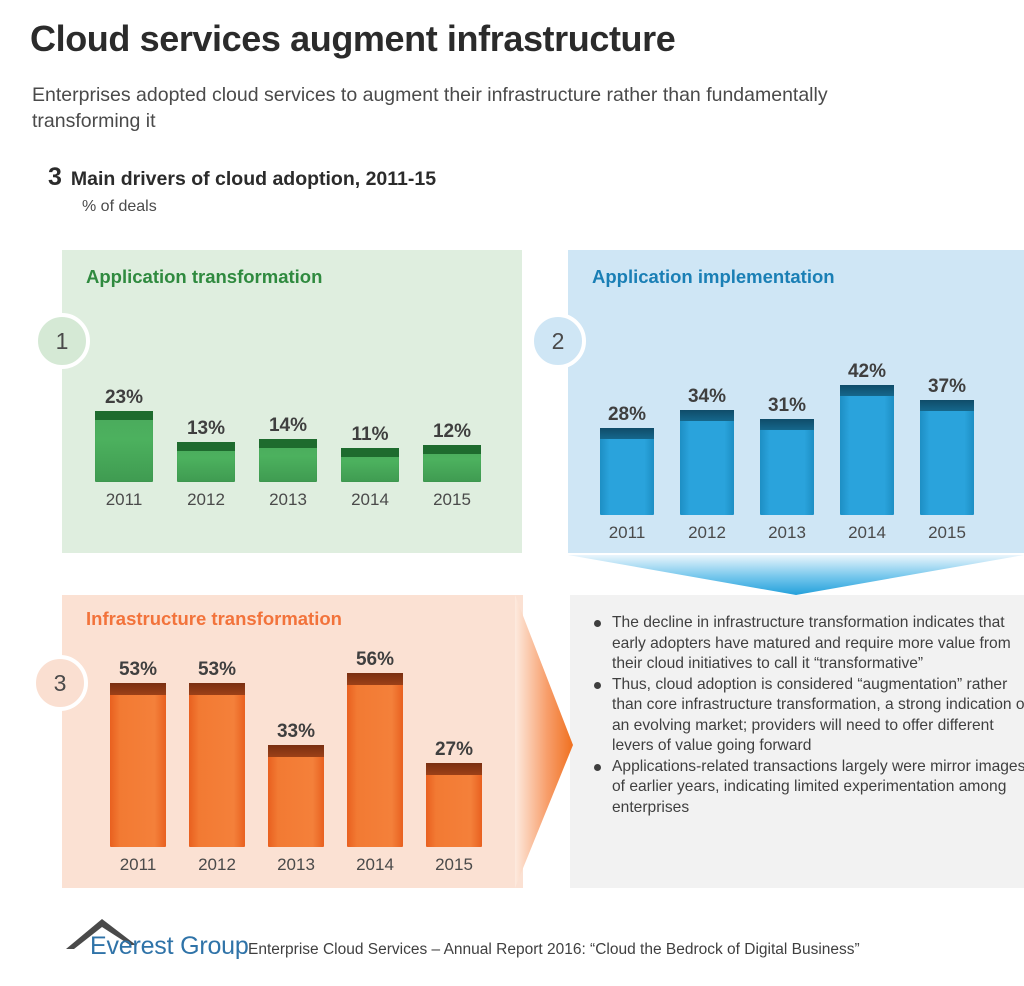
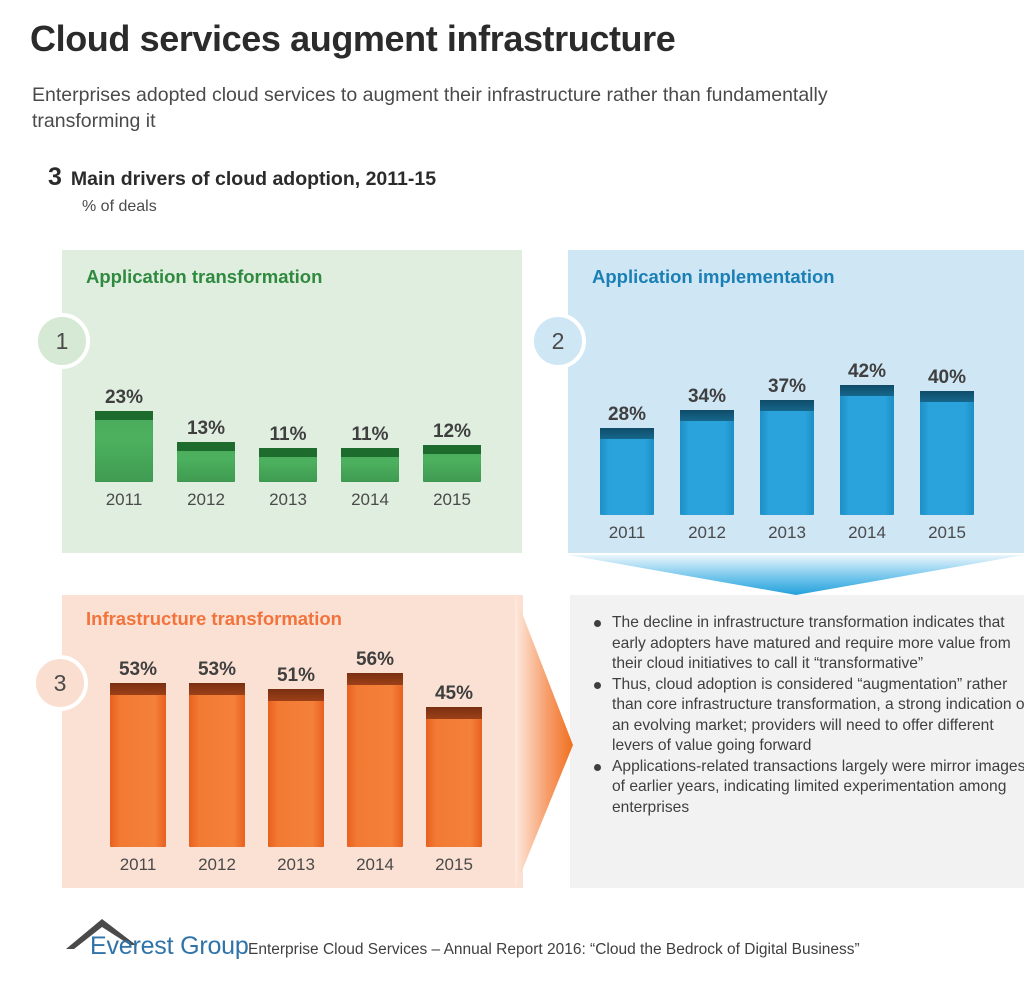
Application transformation/2013: 14% -> 11%
Application implementation/2013: 31% -> 37%
Application implementation/2015: 37% -> 40%
Infrastructure transformation/2013: 33% -> 51%
Infrastructure transformation/2015: 27% -> 45%
